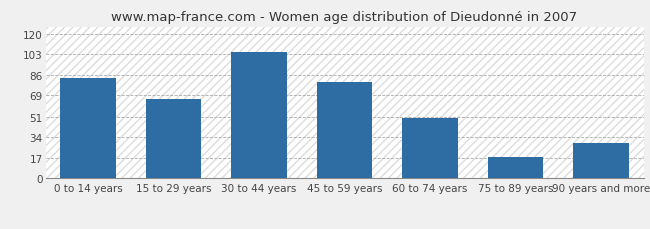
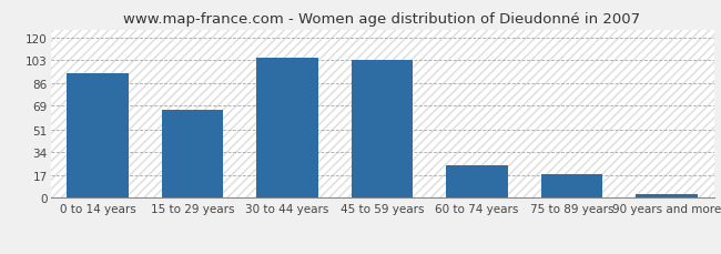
0 to 14 years: 83 -> 93
45 to 59 years: 80 -> 103
60 to 74 years: 50 -> 24
90 years and more: 29 -> 3
